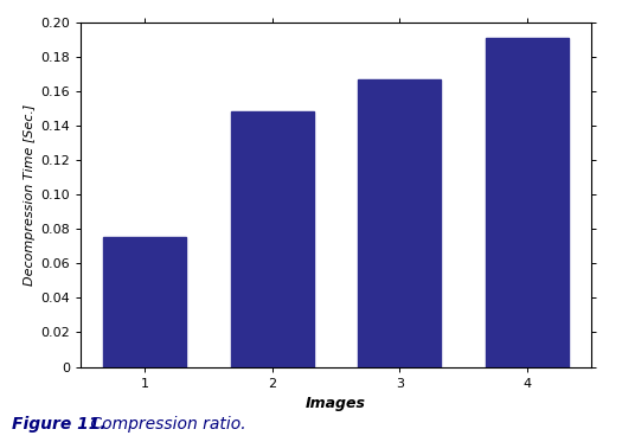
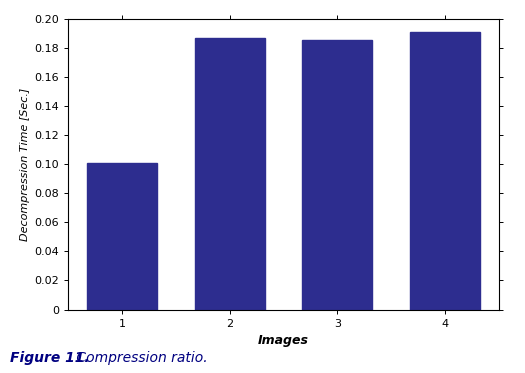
1: 0.075 -> 0.101
2: 0.148 -> 0.187
3: 0.167 -> 0.185
